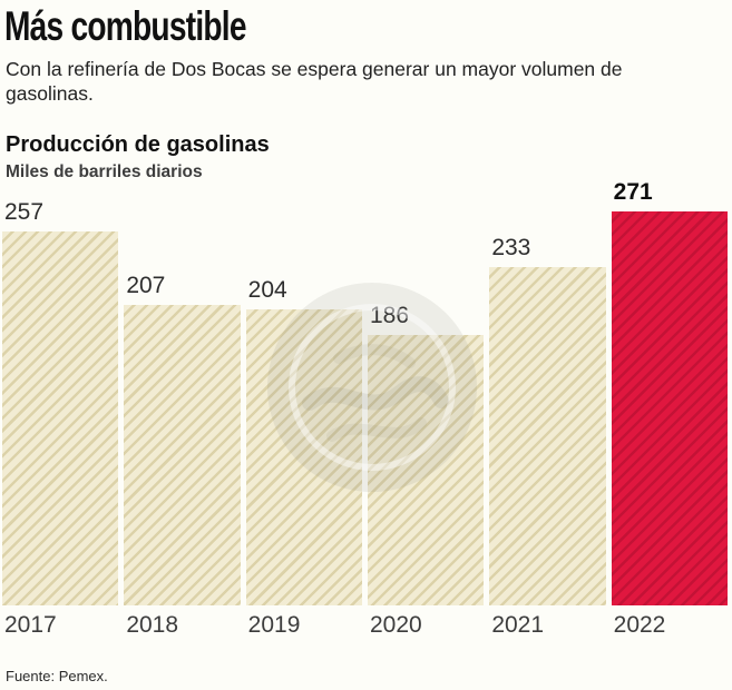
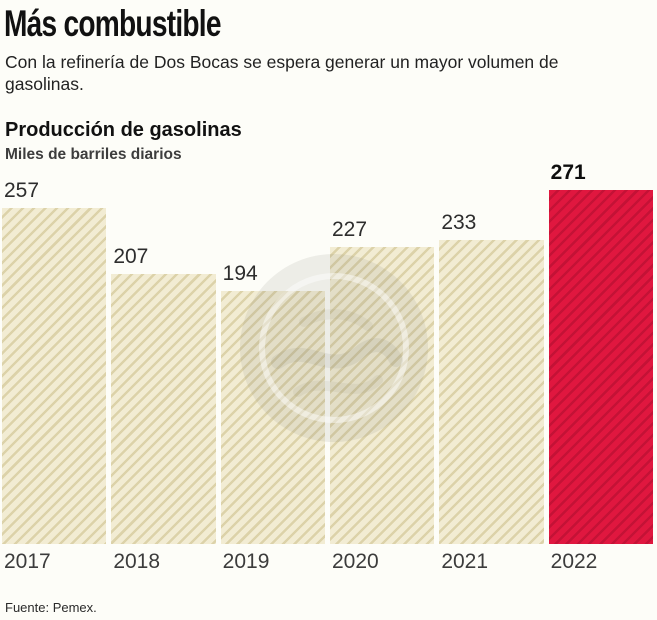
2019: 204 -> 194
2020: 186 -> 227
